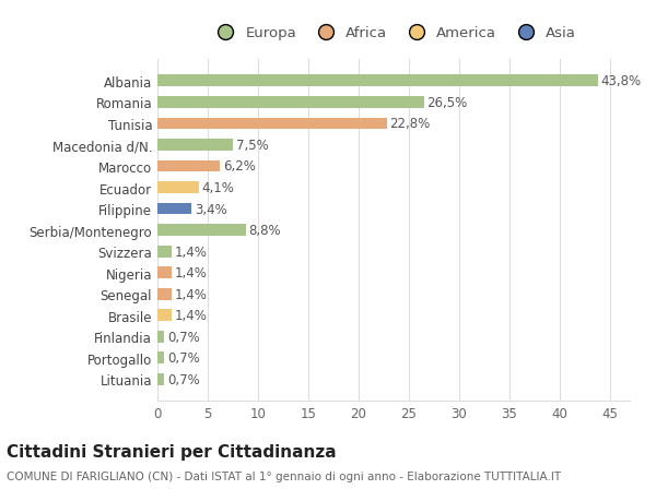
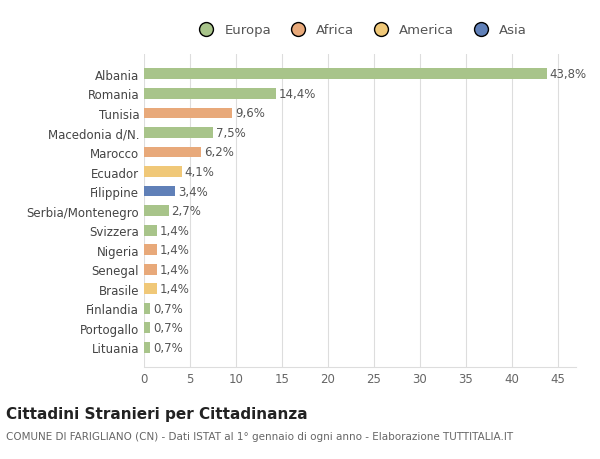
Romania: 26,5% -> 14,4%
Tunisia: 22,8% -> 9,6%
Serbia/Montenegro: 8,8% -> 2,7%
